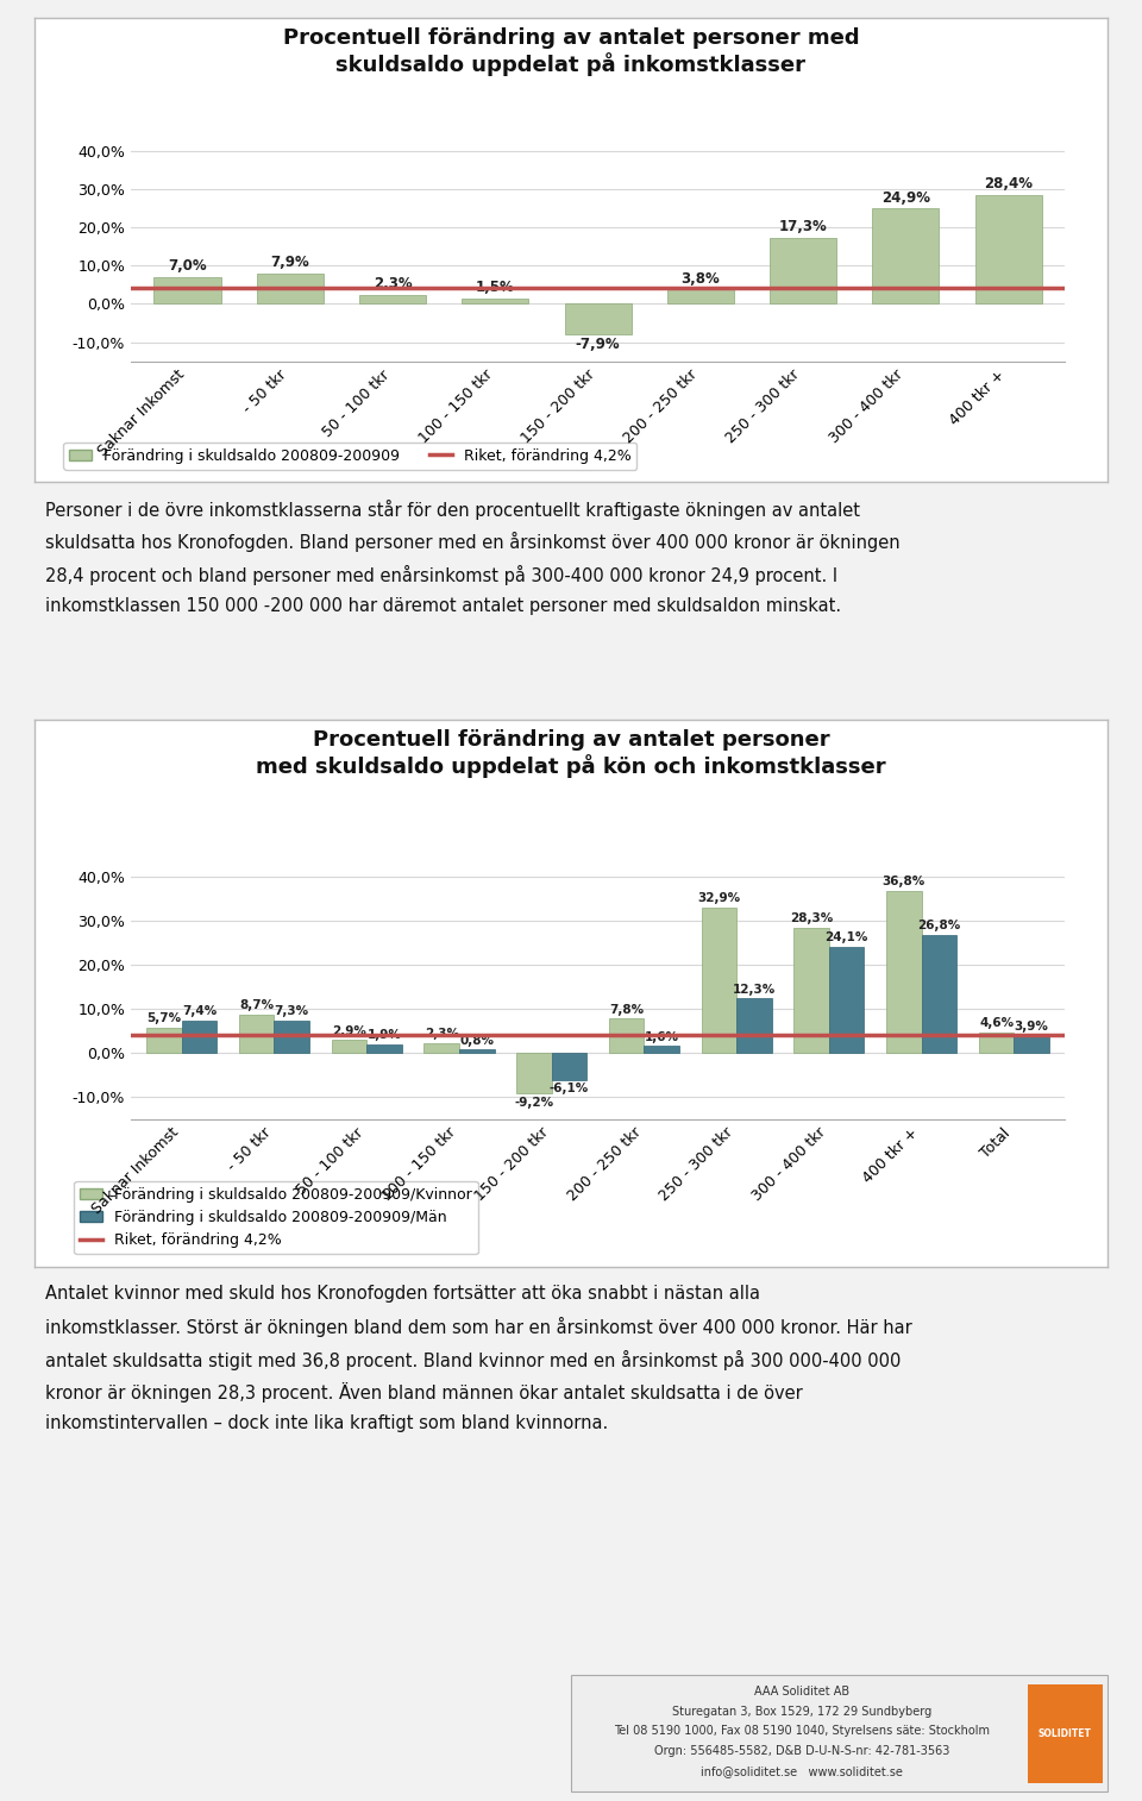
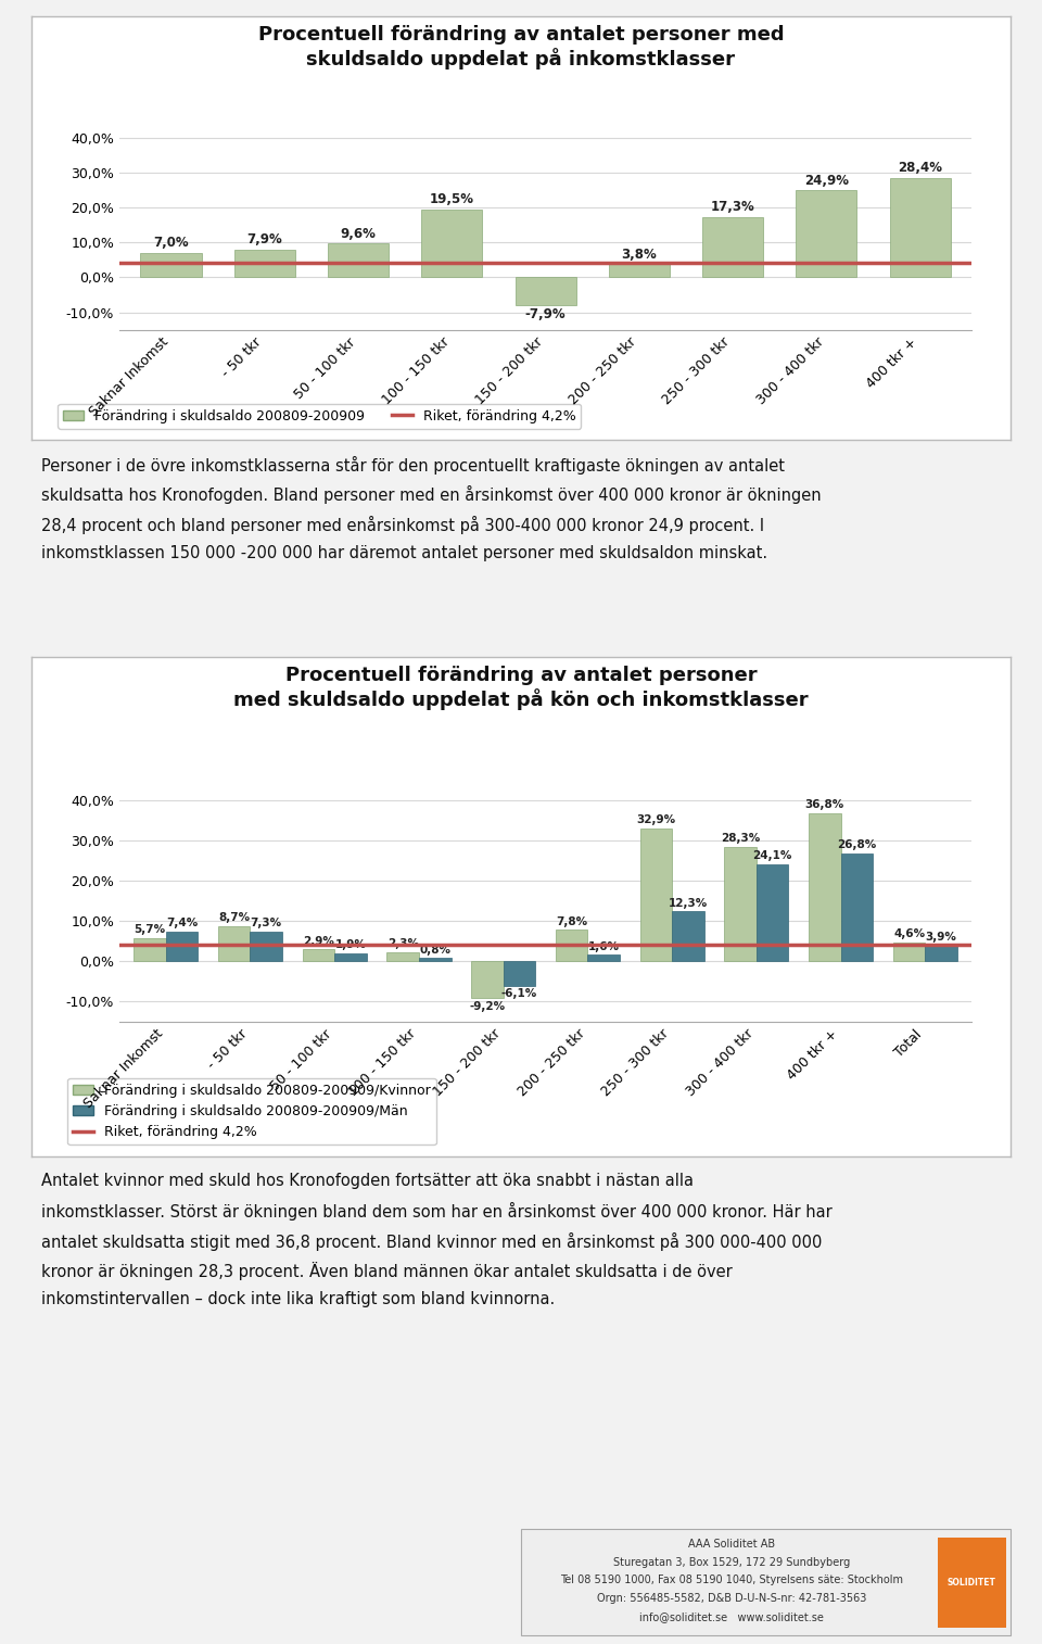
50 - 100 tkr: 2,3% -> 9,6%
100 - 150 tkr: 1,5% -> 19,5%
